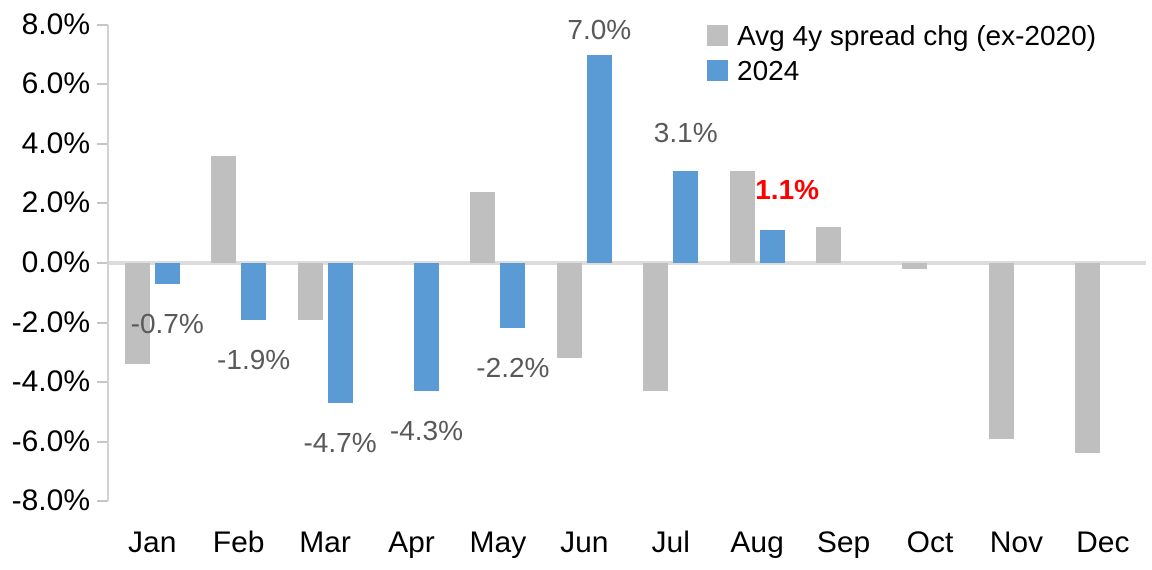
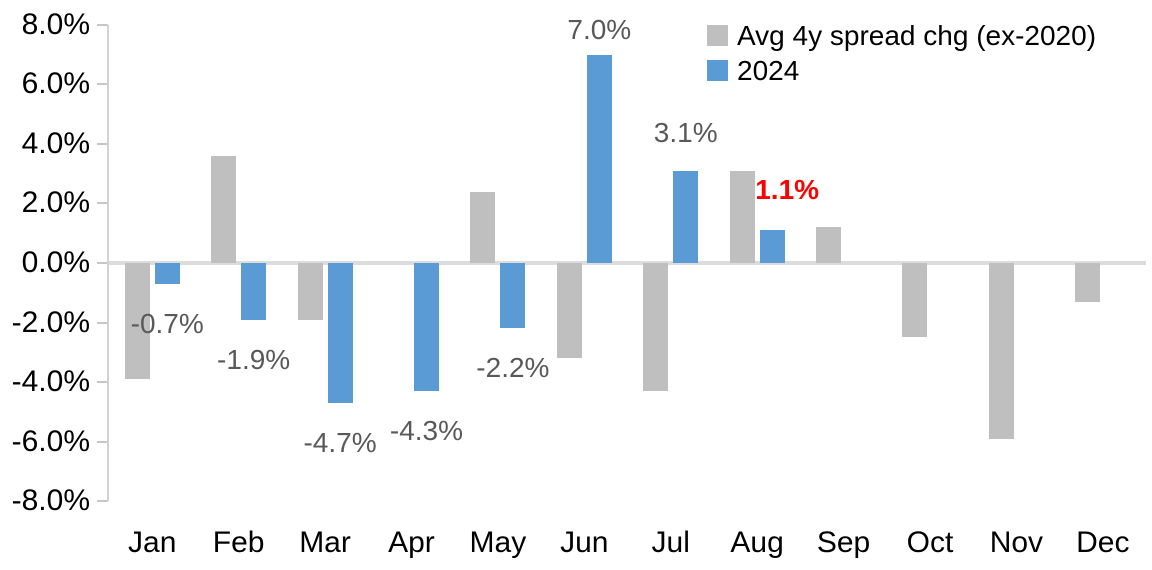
Avg 4y spread chg (ex-2020)/Jan: -3.4% -> -3.9%
Avg 4y spread chg (ex-2020)/Oct: -0.2% -> -2.5%
Avg 4y spread chg (ex-2020)/Dec: -6.4% -> -1.3%
